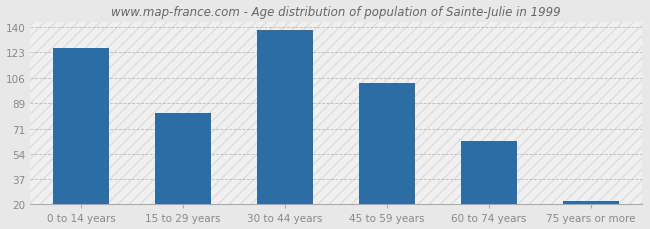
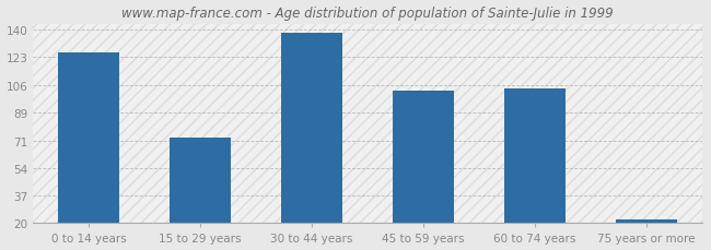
15 to 29 years: 82 -> 73
60 to 74 years: 63 -> 104
